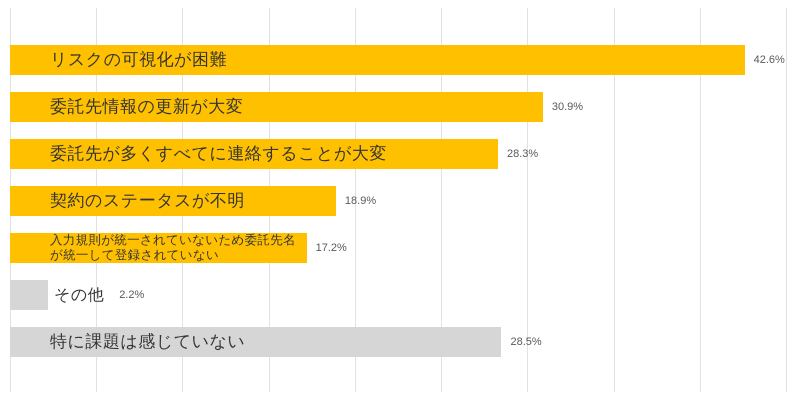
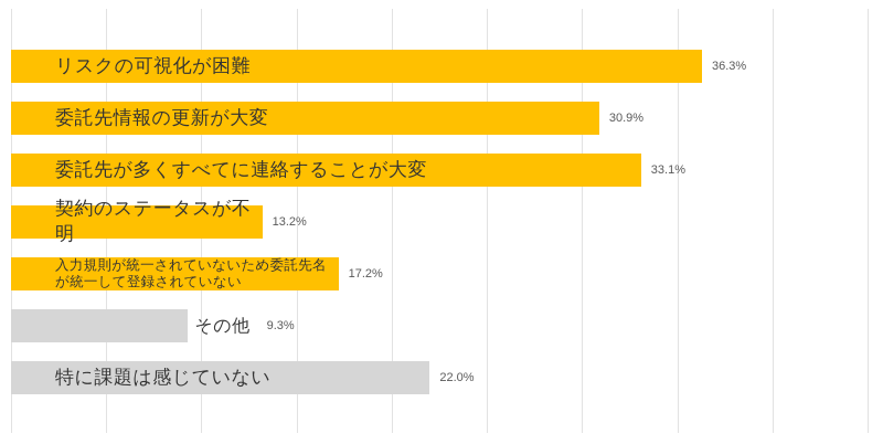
リスクの可視化が困難: 42.6% -> 36.3%
委託先が多くすべてに連絡することが大変: 28.3% -> 33.1%
契約のステータスが不明: 18.9% -> 13.2%
その他: 2.2% -> 9.3%
特に課題は感じていない: 28.5% -> 22.0%
